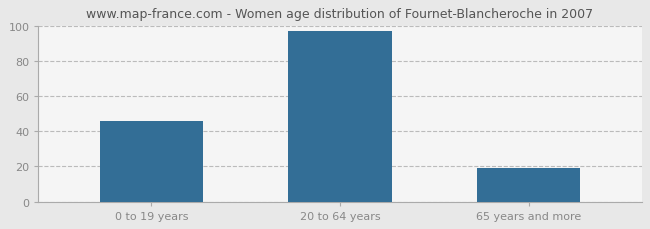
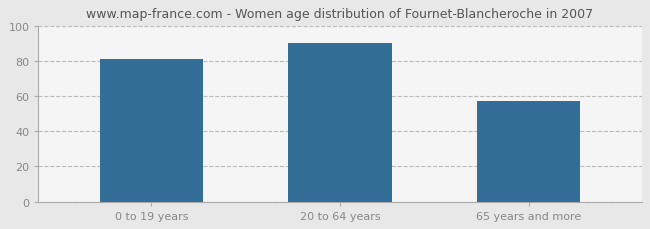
0 to 19 years: 46 -> 81
20 to 64 years: 97 -> 90
65 years and more: 19 -> 57
